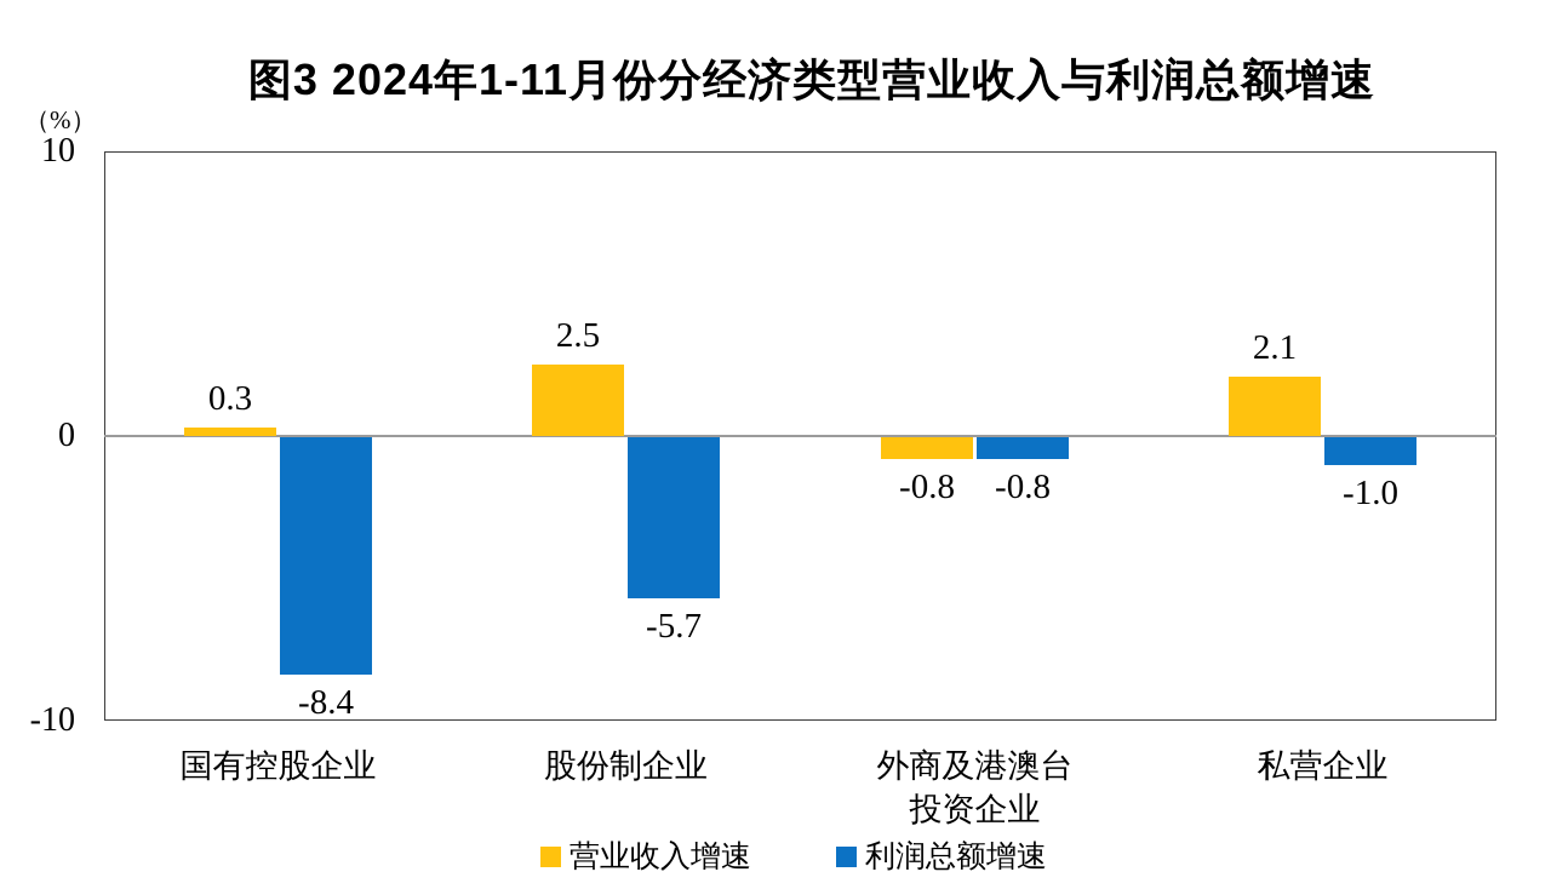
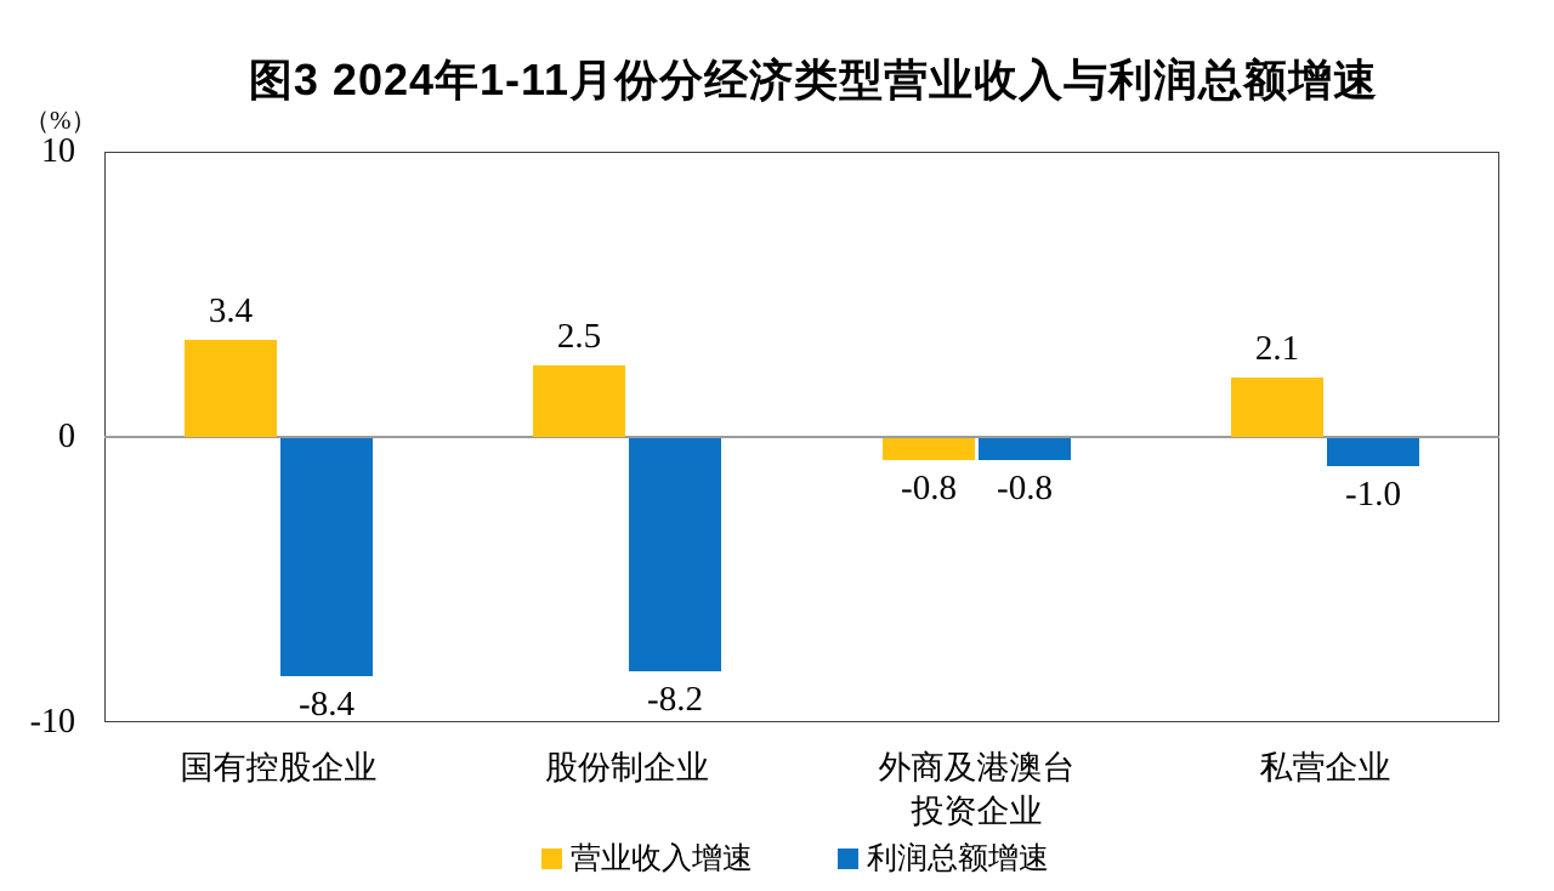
营业收入增速/国有控股企业: 0.3 -> 3.4
利润总额增速/股份制企业: -5.7 -> -8.2
